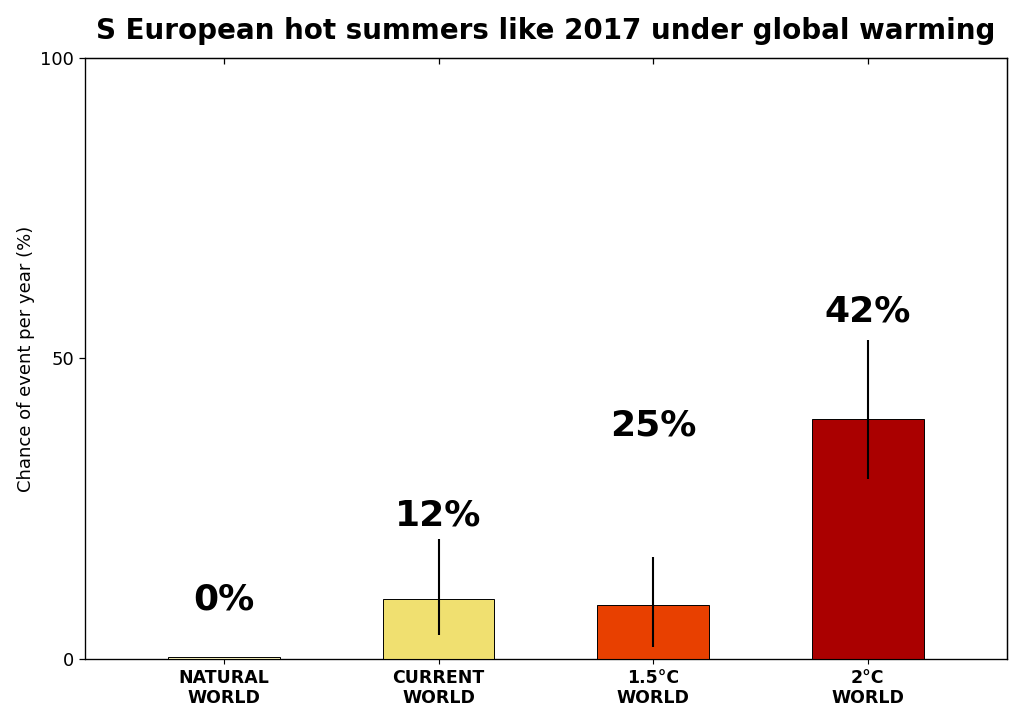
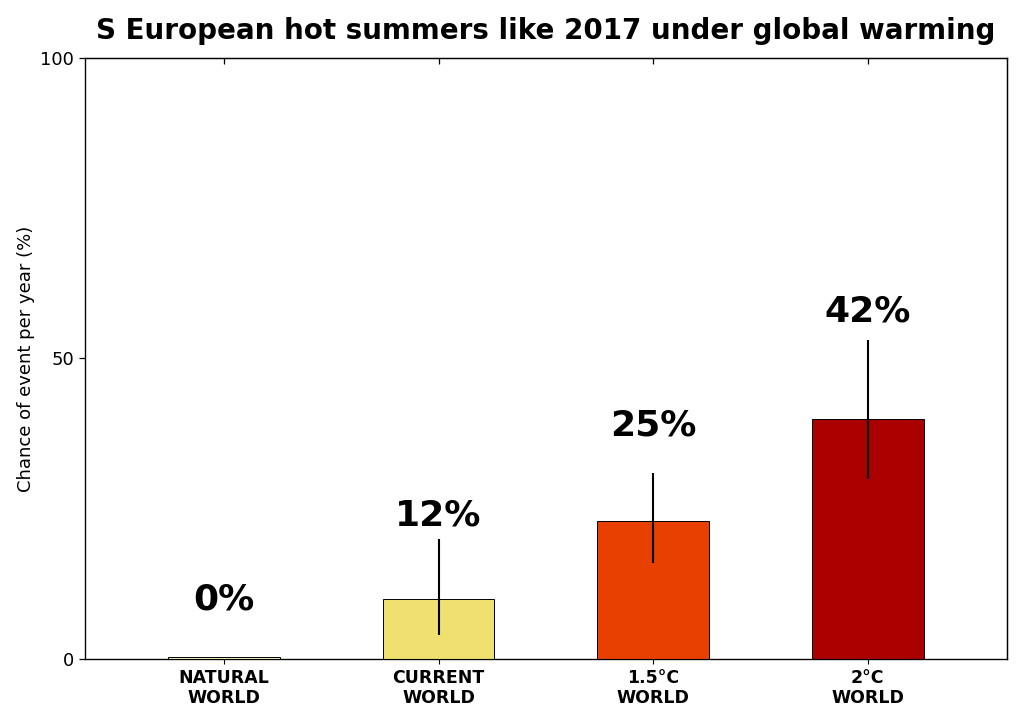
1.5°C WORLD: 9.0 -> 23.0
